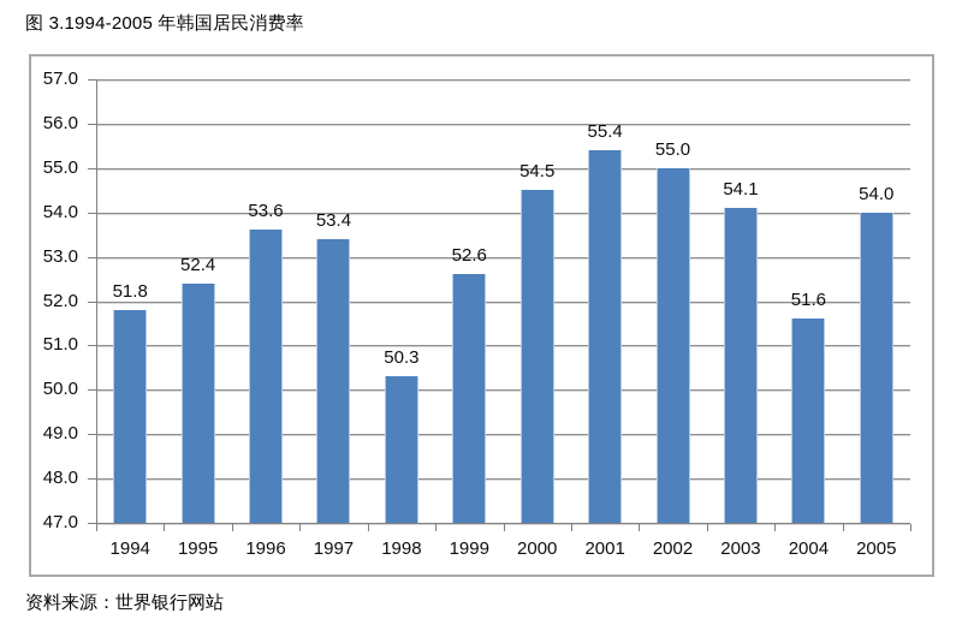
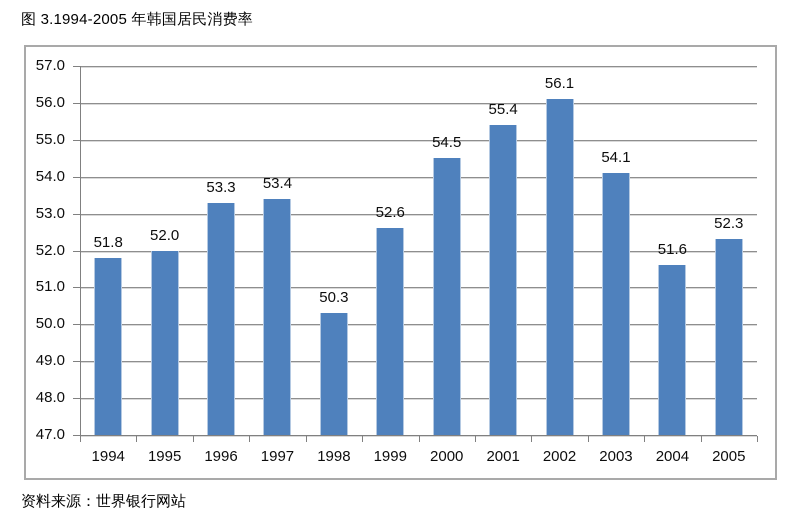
1995: 52.4 -> 52.0
1996: 53.6 -> 53.3
2002: 55.0 -> 56.1
2005: 54.0 -> 52.3
